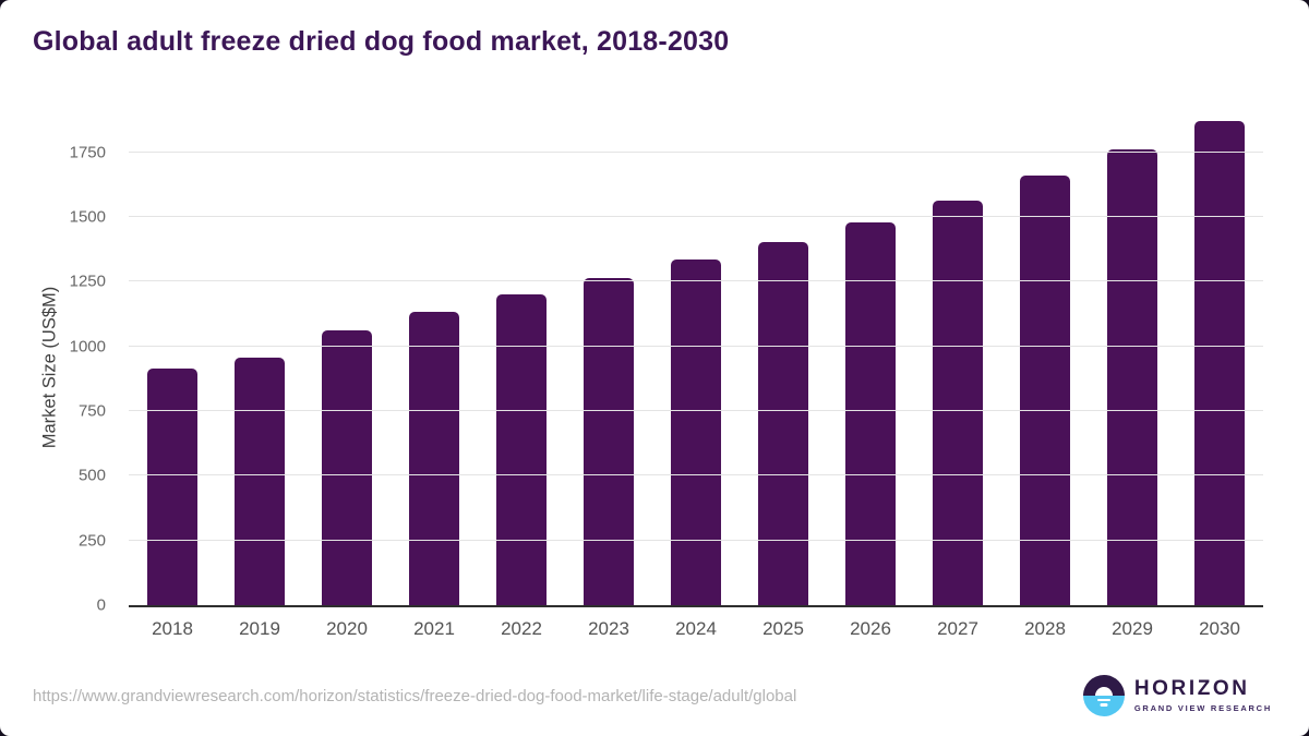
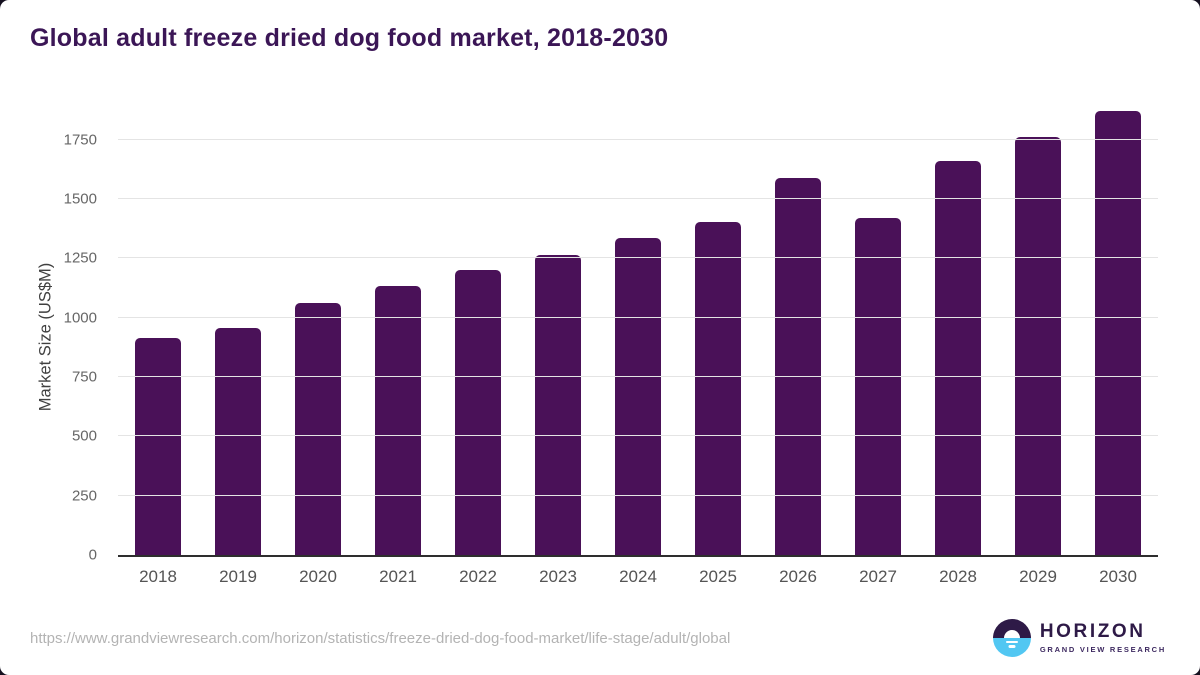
2026: 1480 -> 1590
2027: 1560 -> 1420
